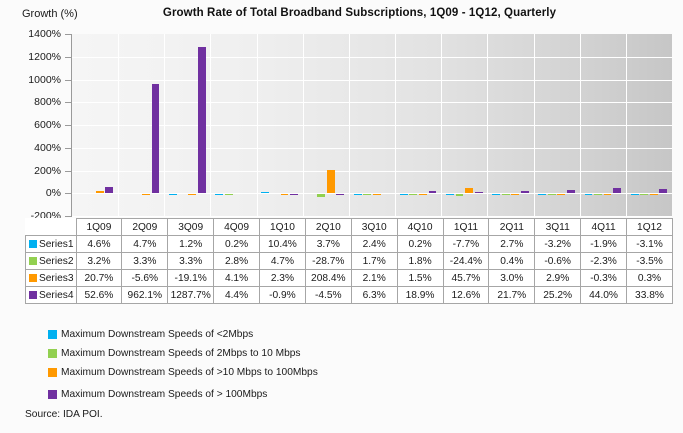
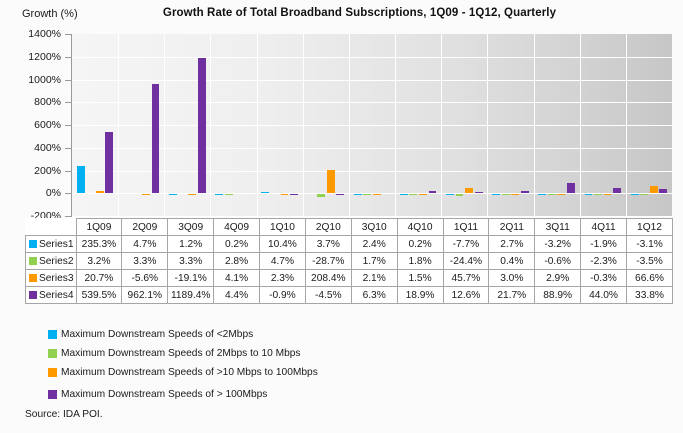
Series1/1Q09: 4.6% -> 235.3%
Series4/1Q09: 52.6% -> 539.5%
Series4/3Q09: 1287.7% -> 1189.4%
Series4/3Q11: 25.2% -> 88.9%
Series3/1Q12: 0.3% -> 66.6%
